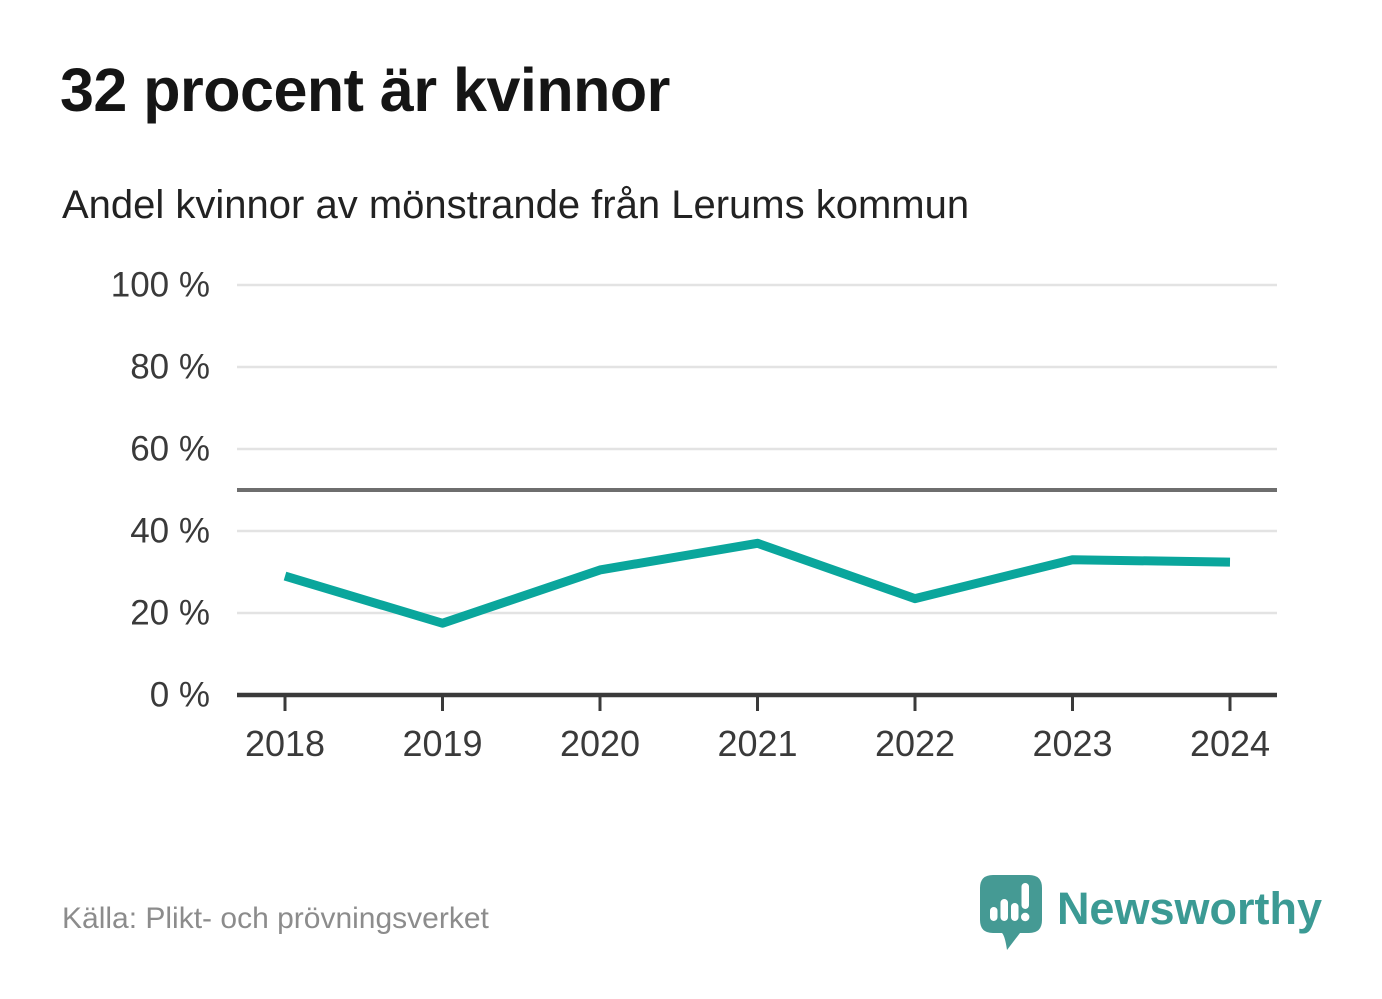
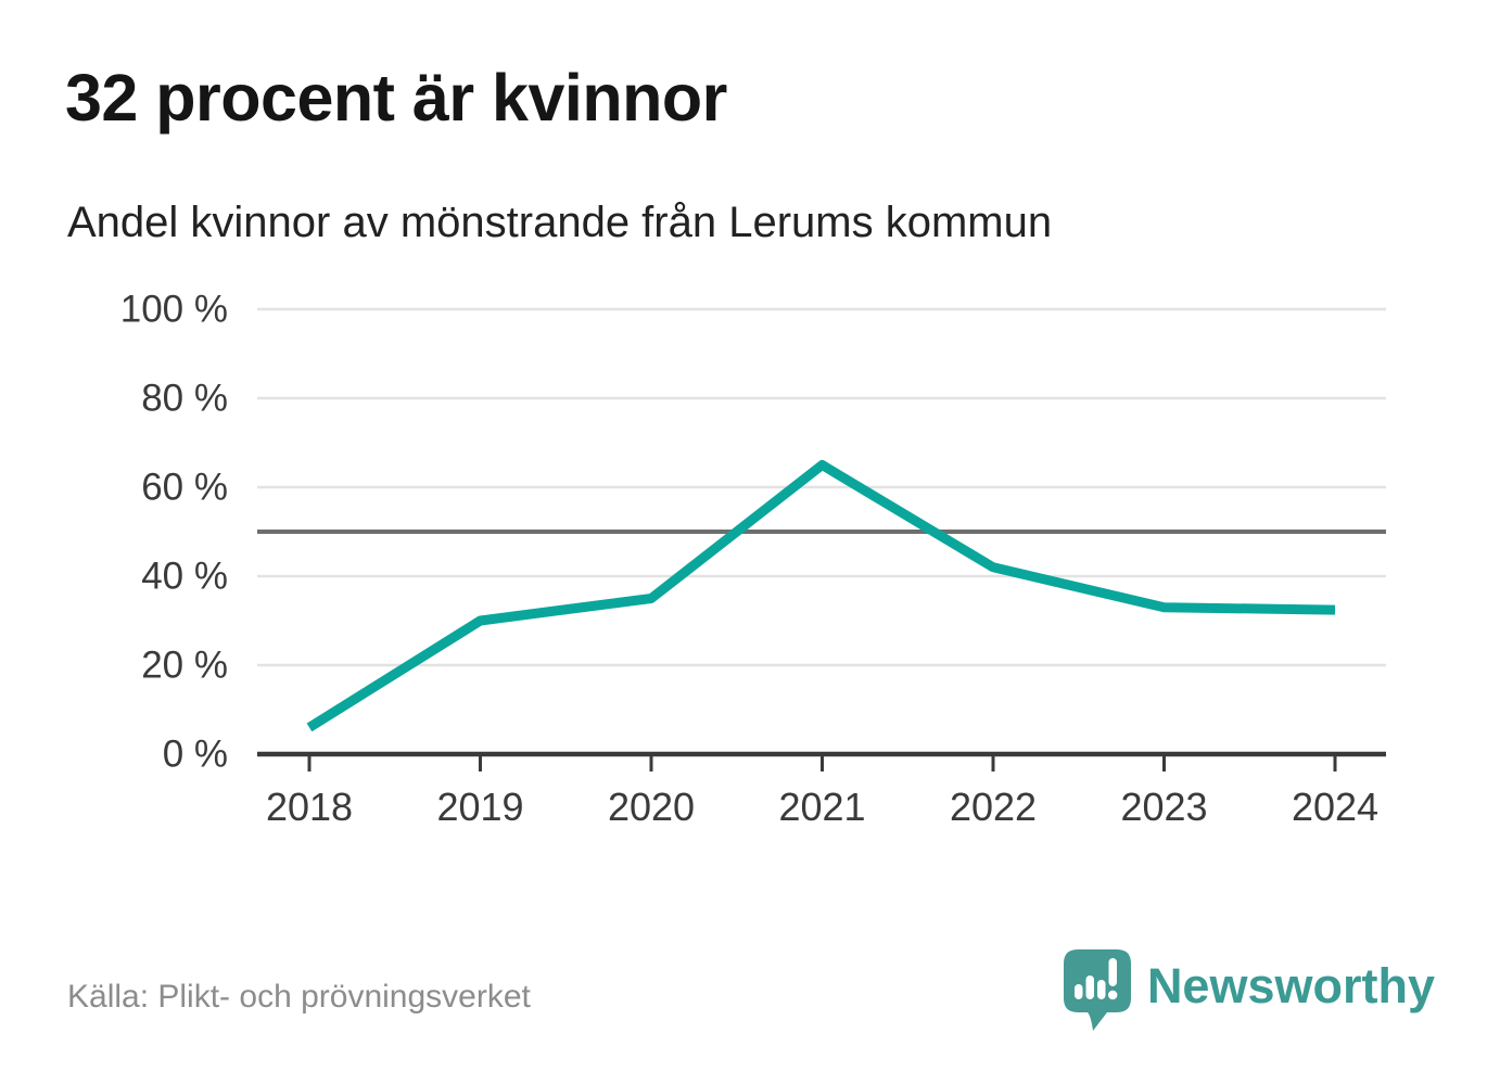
2018: 29% -> 6%
2019: 18% -> 30%
2020: 30% -> 35%
2021: 37% -> 65%
2022: 24% -> 42%
